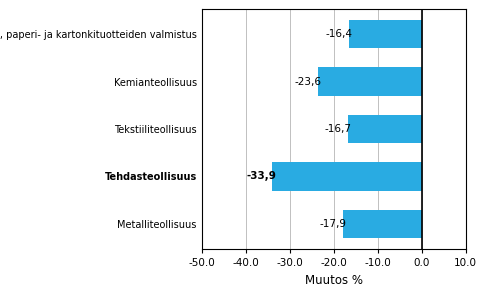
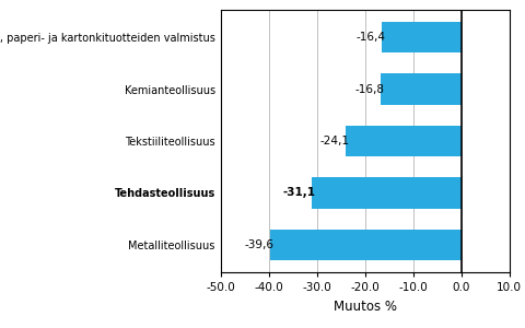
Kemianteollisuus: -23,6 -> -16,8
Tekstiiliteollisuus: -16,7 -> -24,1
Tehdasteollisuus: -33,9 -> -31,1
Metalliteollisuus: -17,9 -> -39,6
